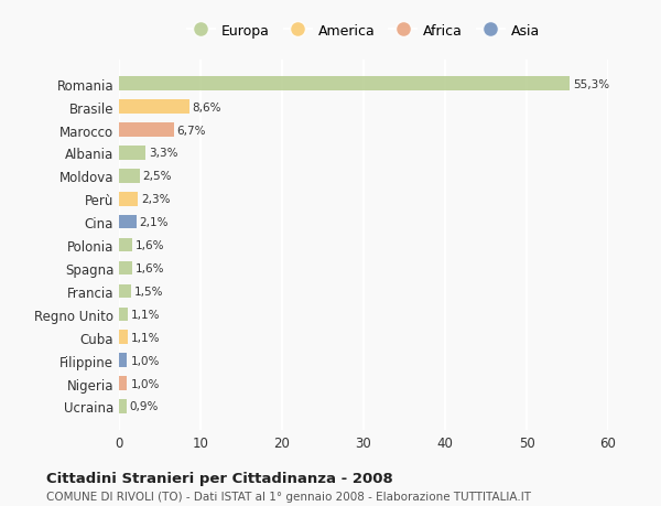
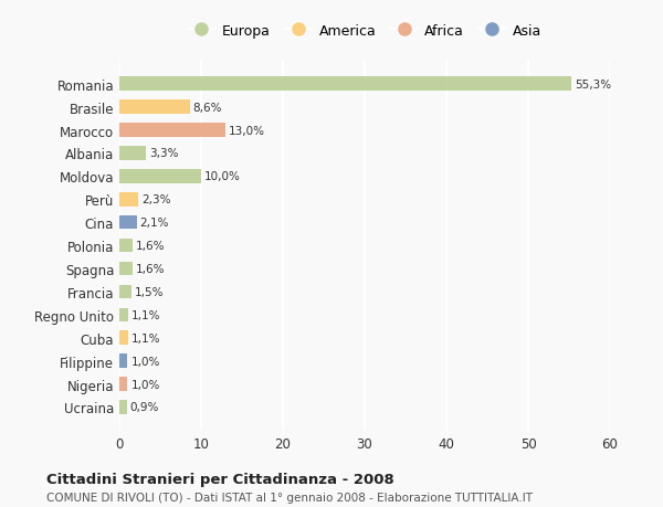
Marocco: 6,7% -> 13,0%
Moldova: 2,5% -> 10,0%
